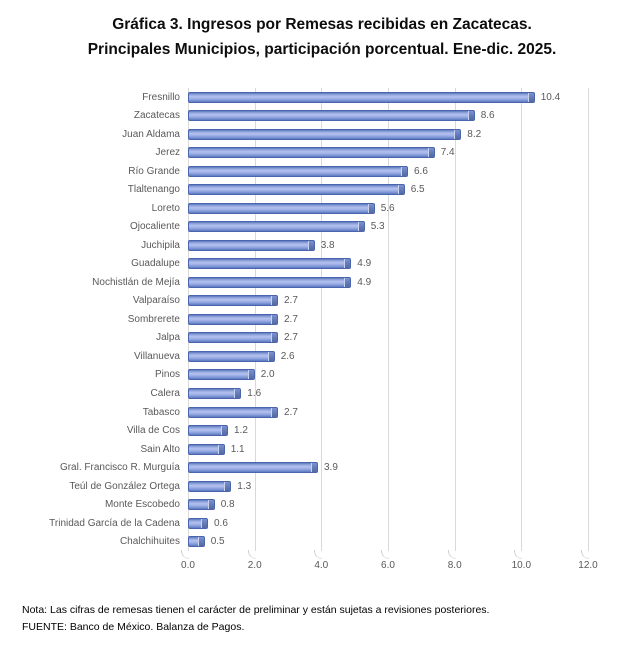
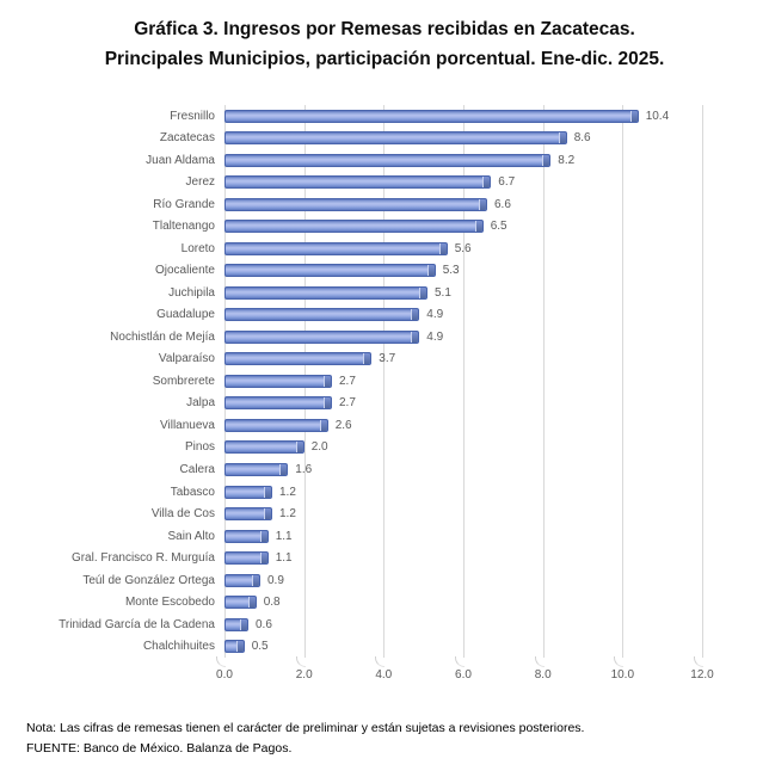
Jerez: 7.4 -> 6.7
Juchipila: 3.8 -> 5.1
Valparaíso: 2.7 -> 3.7
Tabasco: 2.7 -> 1.2
Gral. Francisco R. Murguía: 3.9 -> 1.1
Teúl de González Ortega: 1.3 -> 0.9
